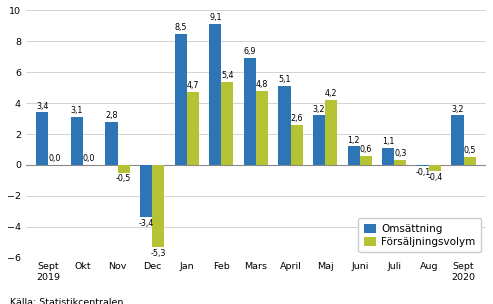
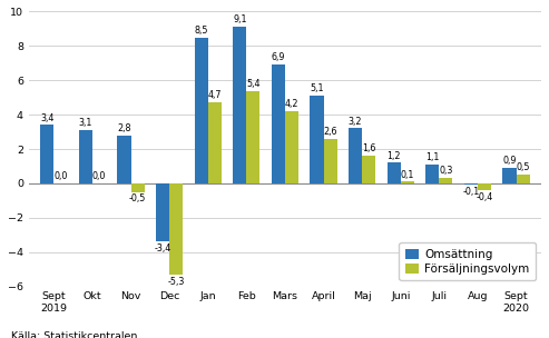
Försäljningsvolym/Mars: 4,8 -> 4,2
Försäljningsvolym/Maj: 4,2 -> 1,6
Försäljningsvolym/Juni: 0,6 -> 0,1
Omsättning/Sept 2020: 3,2 -> 0,9
